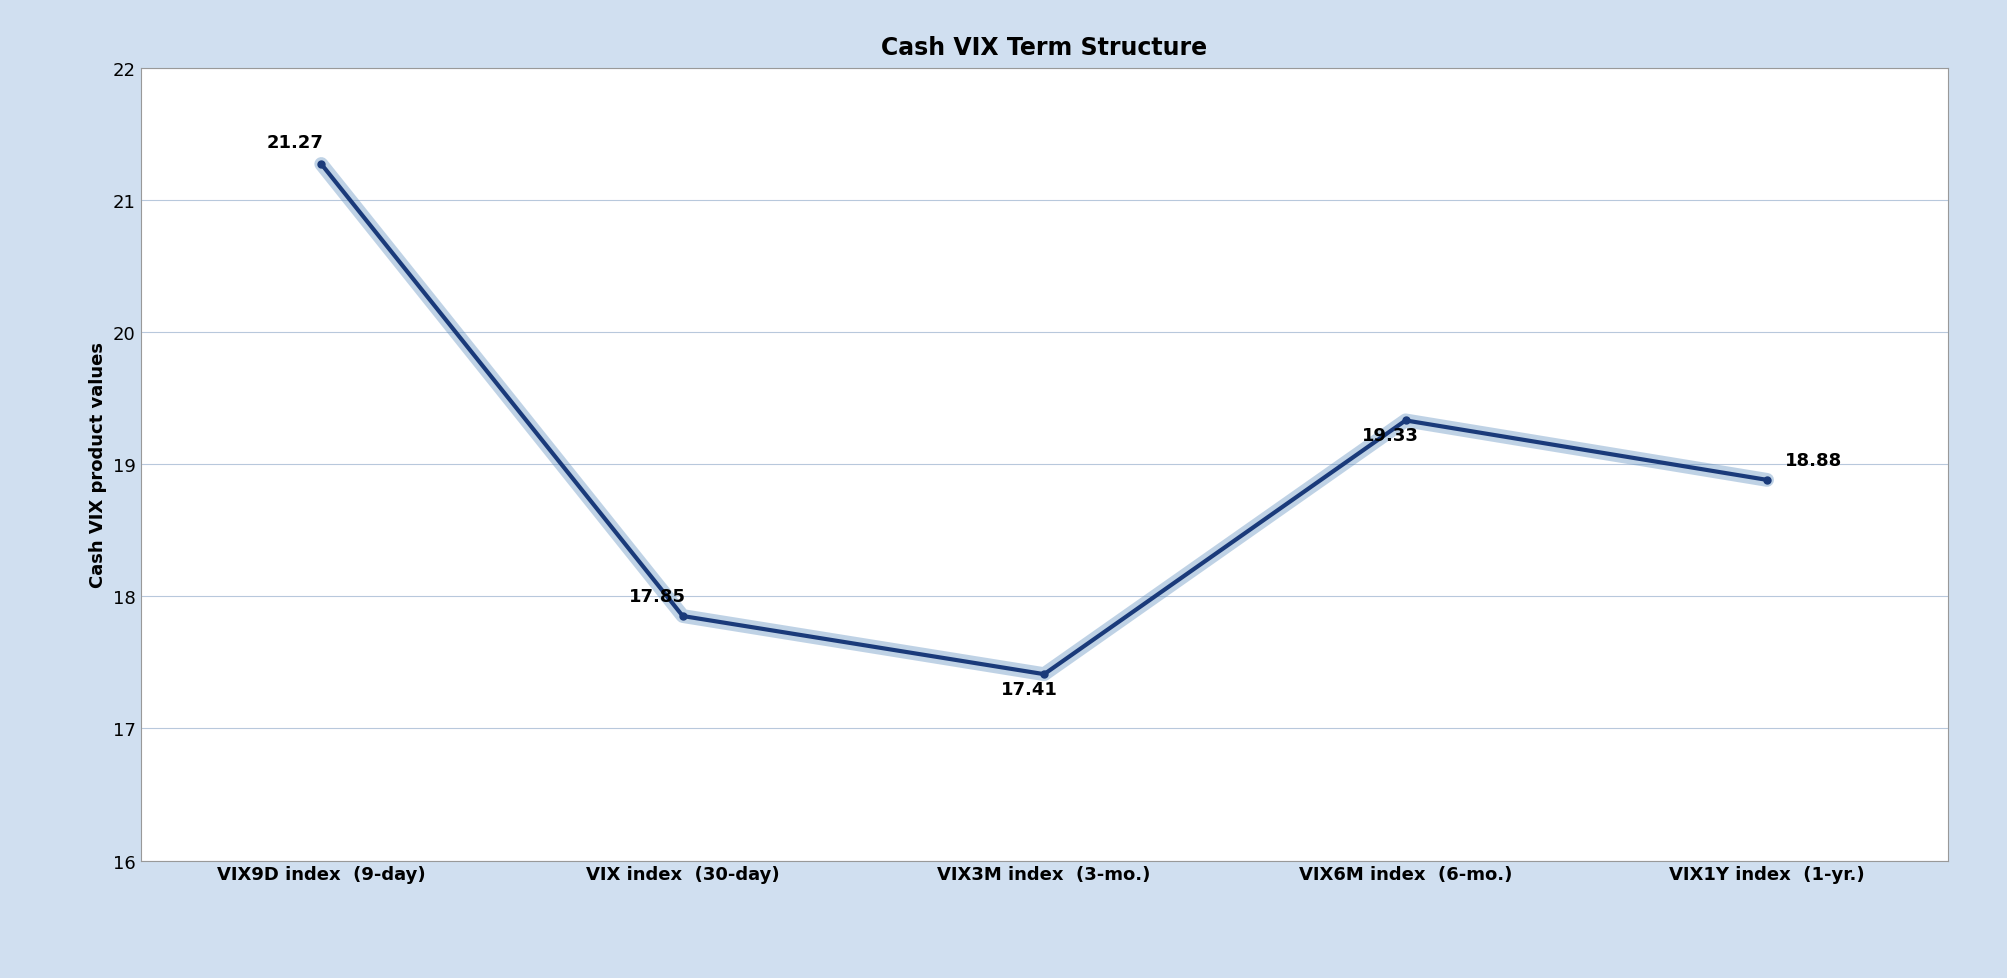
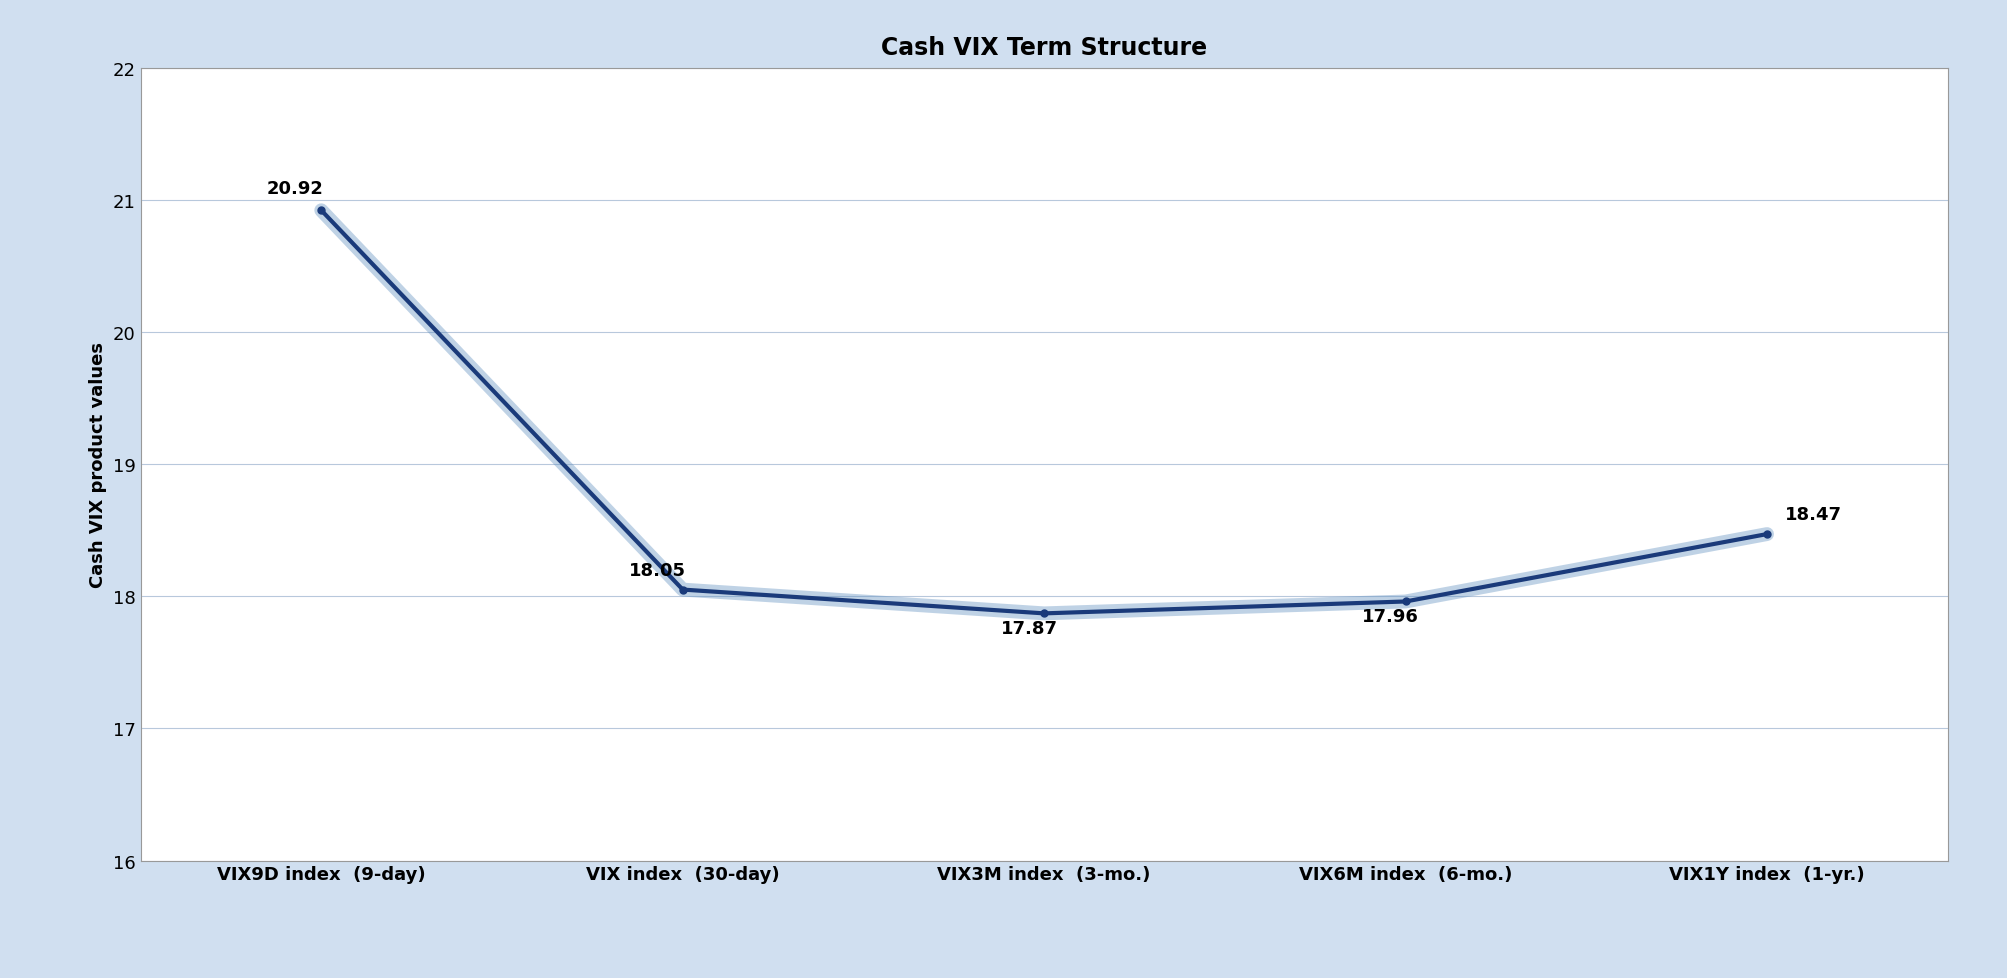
VIX9D index (9-day): 21.27 -> 20.92
VIX index (30-day): 17.85 -> 18.05
VIX3M index (3-mo.): 17.41 -> 17.87
VIX6M index (6-mo.): 19.33 -> 17.96
VIX1Y index (1-yr.): 18.88 -> 18.47
